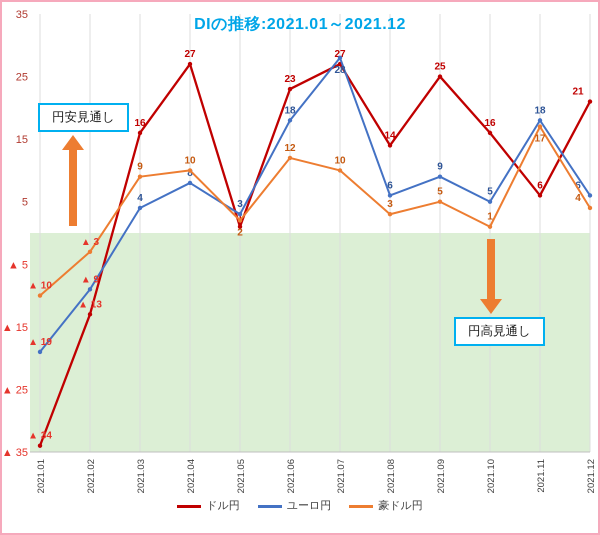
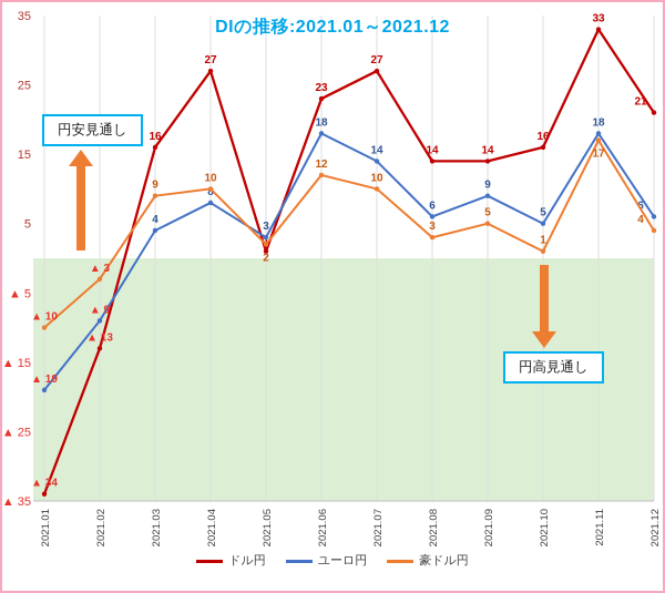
ユーロ円/2021.07: 28 -> 14
ドル円/2021.09: 25 -> 14
ドル円/2021.11: 6 -> 33
